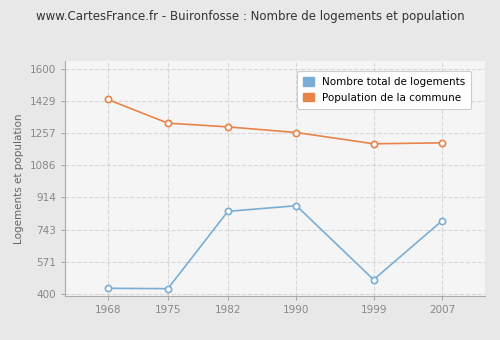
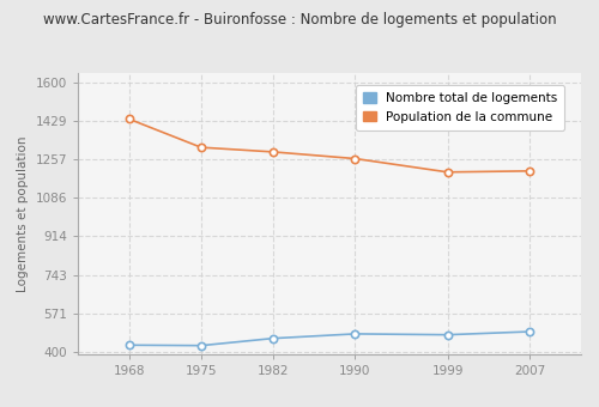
Nombre total de logements/1982: 840 -> 460
Nombre total de logements/1990: 870 -> 480
Nombre total de logements/2007: 790 -> 490
